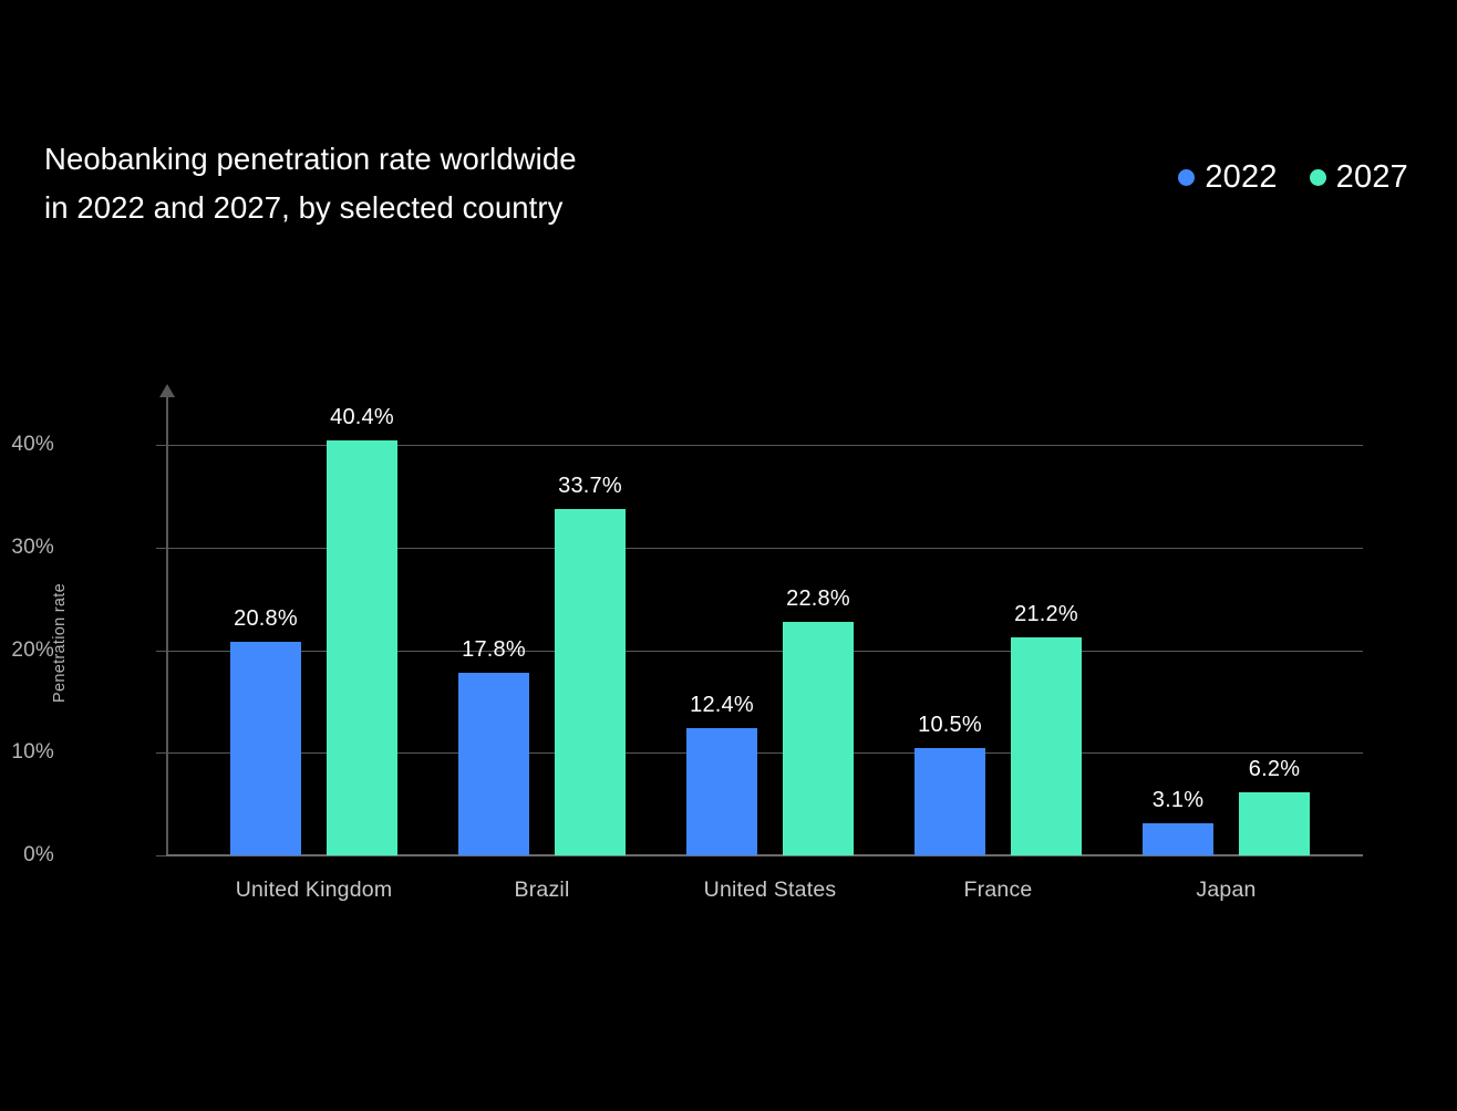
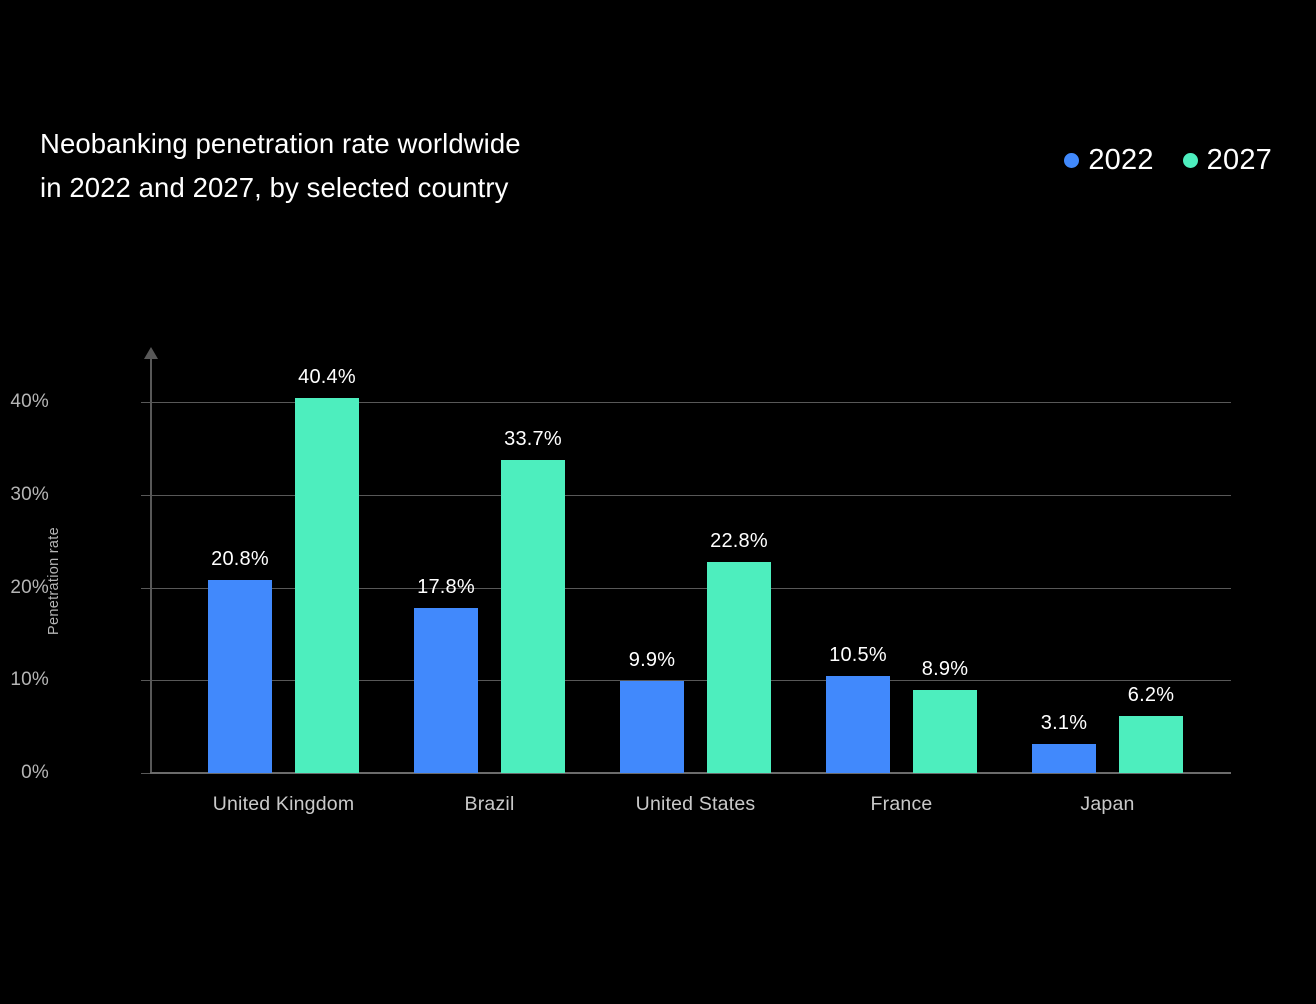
2022/United States: 12.4% -> 9.9%
2027/France: 21.2% -> 8.9%
